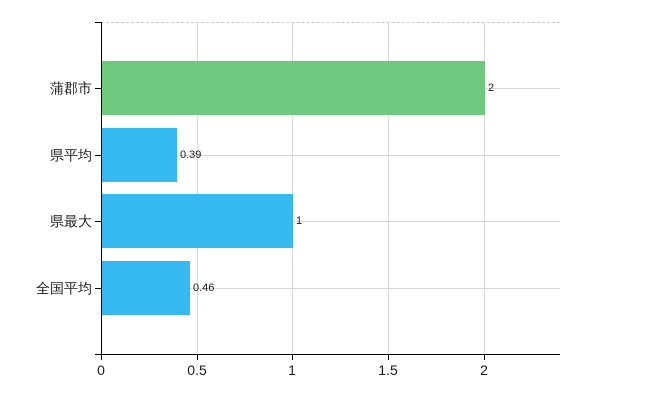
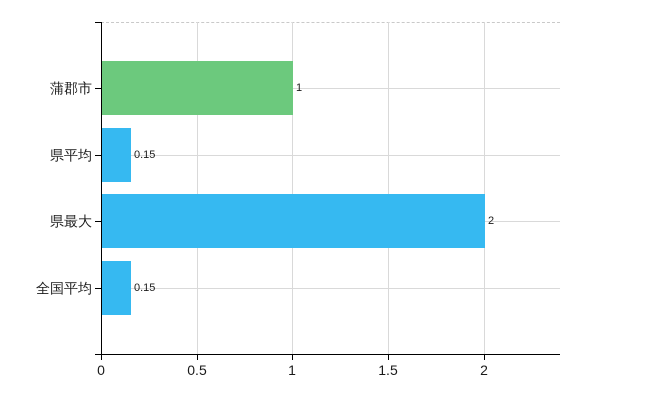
蒲郡市: 2 -> 1
県平均: 0.39 -> 0.15
県最大: 1 -> 2
全国平均: 0.46 -> 0.15
